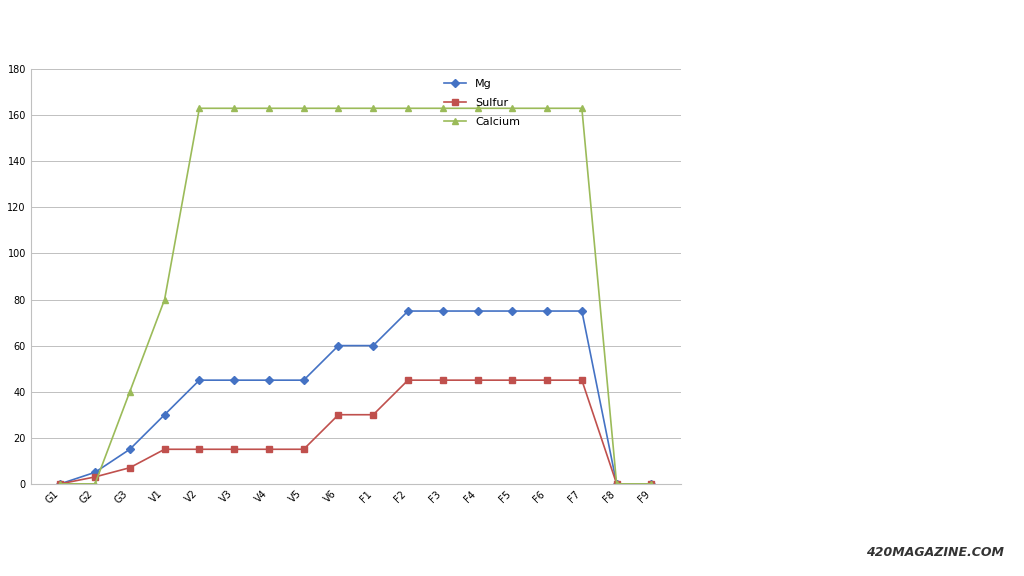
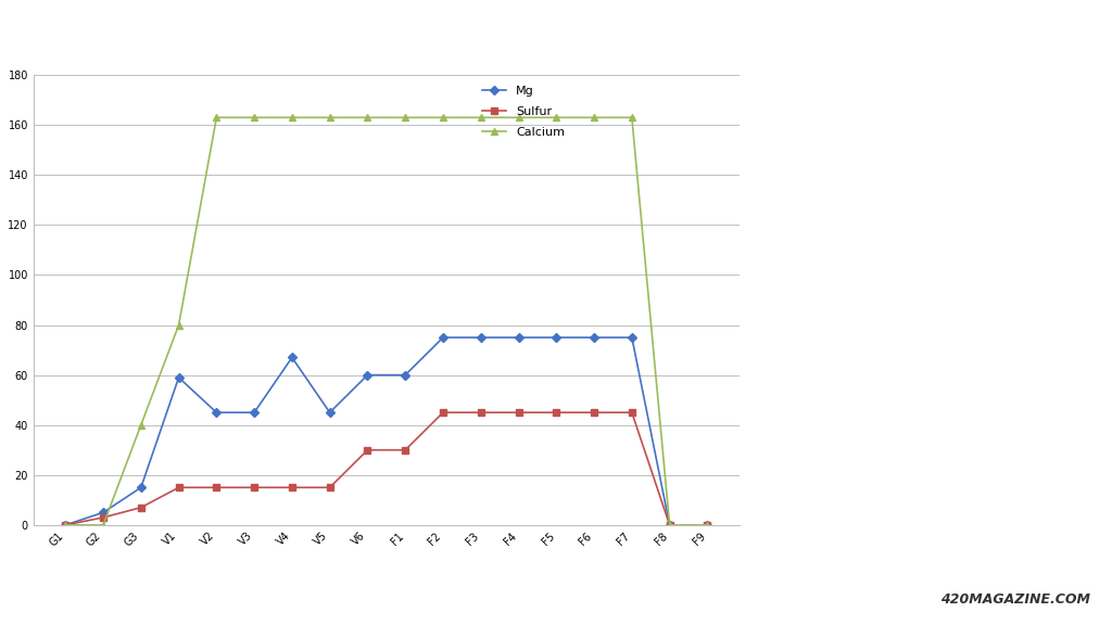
Mg/V1: 30 -> 59
Mg/V4: 45 -> 67
